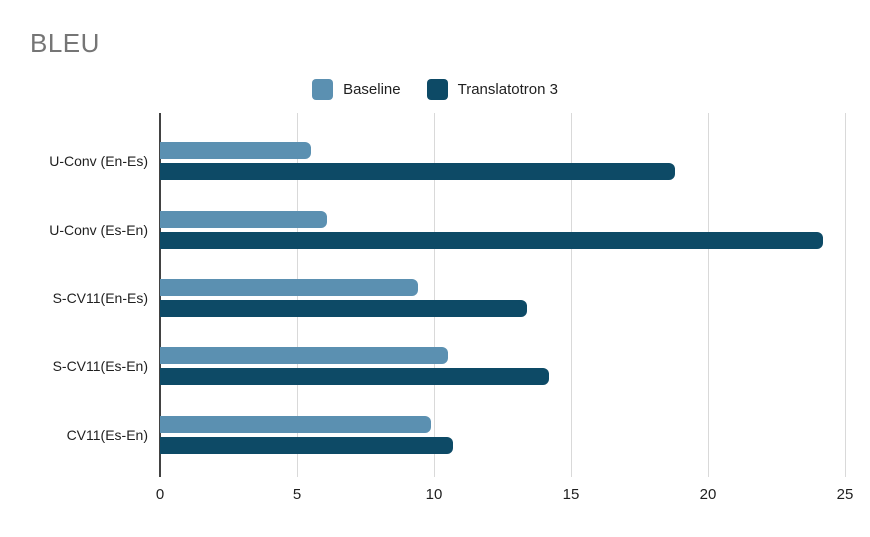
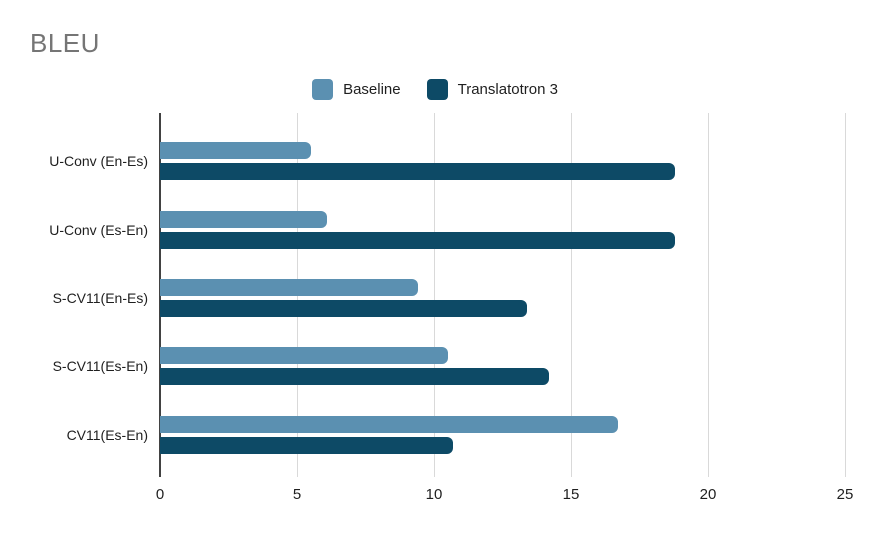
Translatotron 3/U-Conv (Es-En): 24.2 -> 18.8
Baseline/CV11(Es-En): 9.9 -> 16.7
